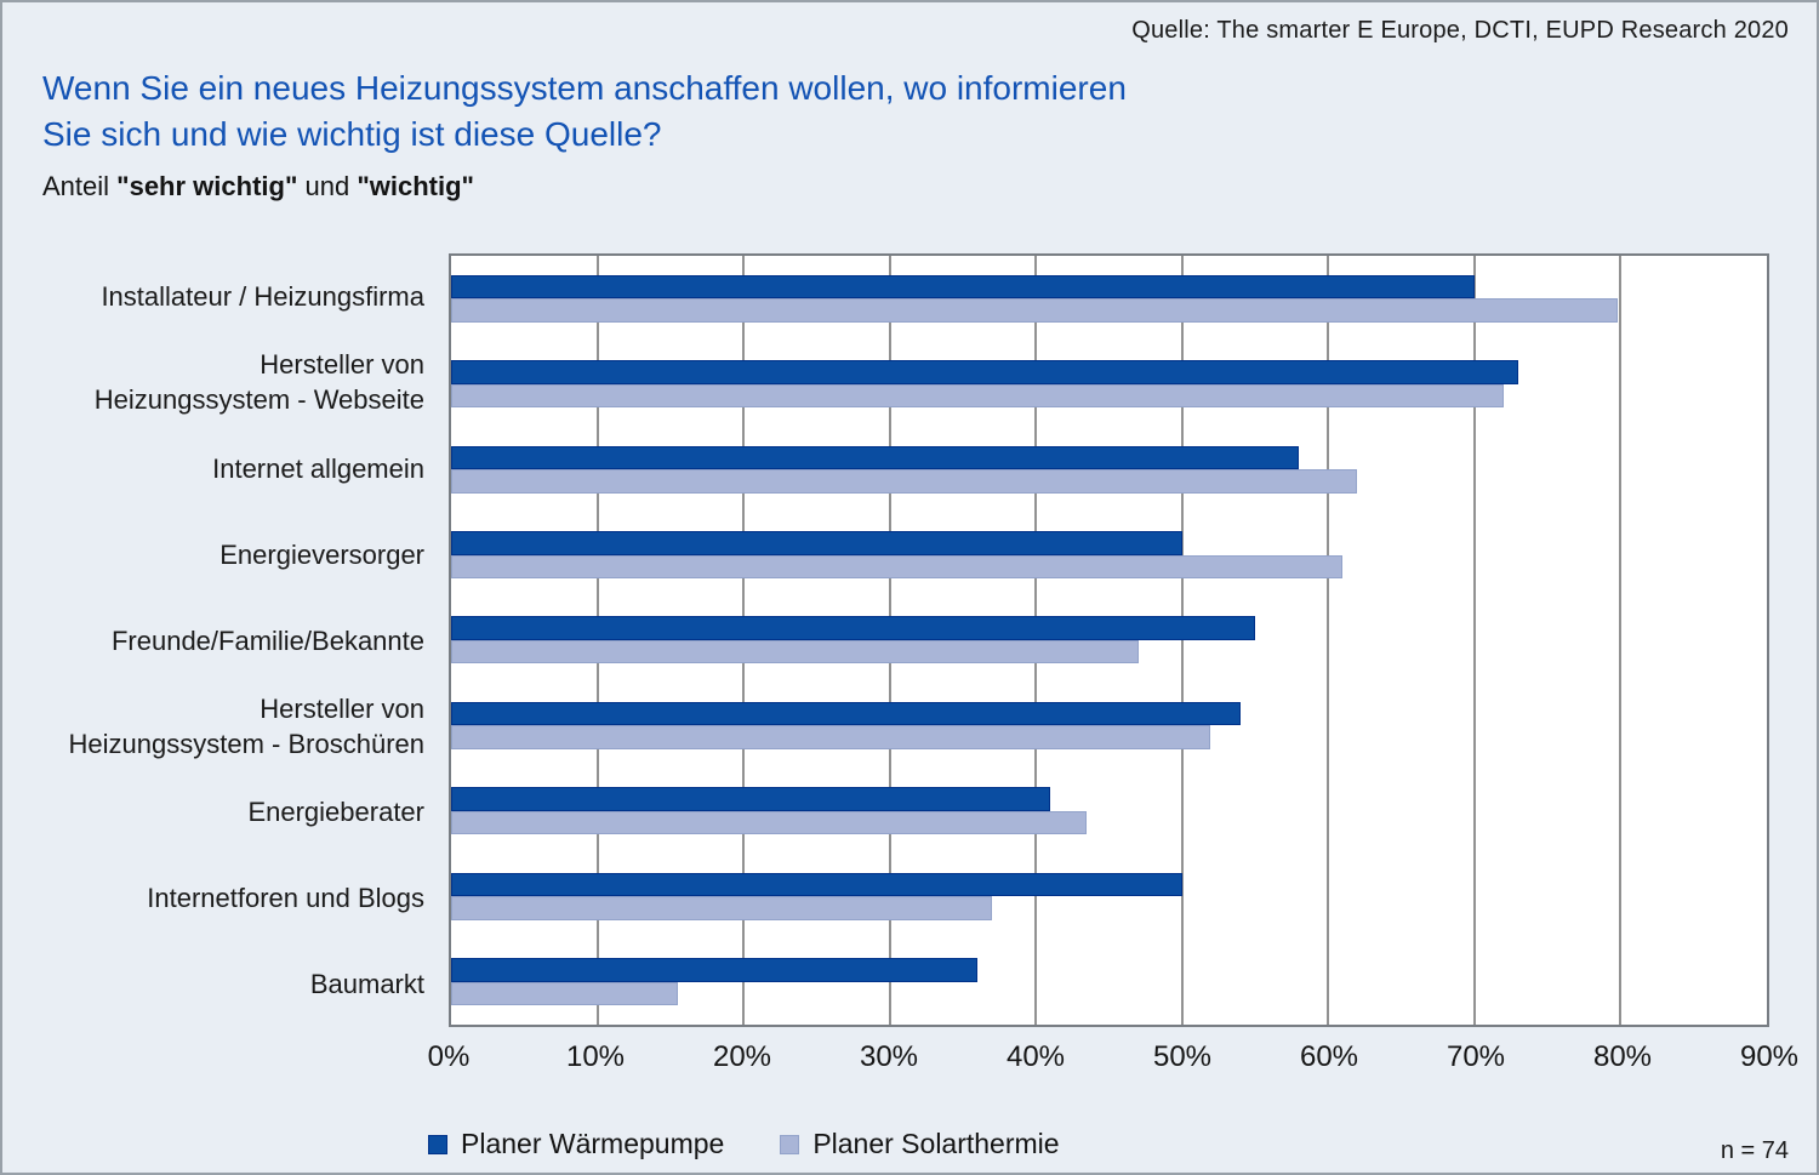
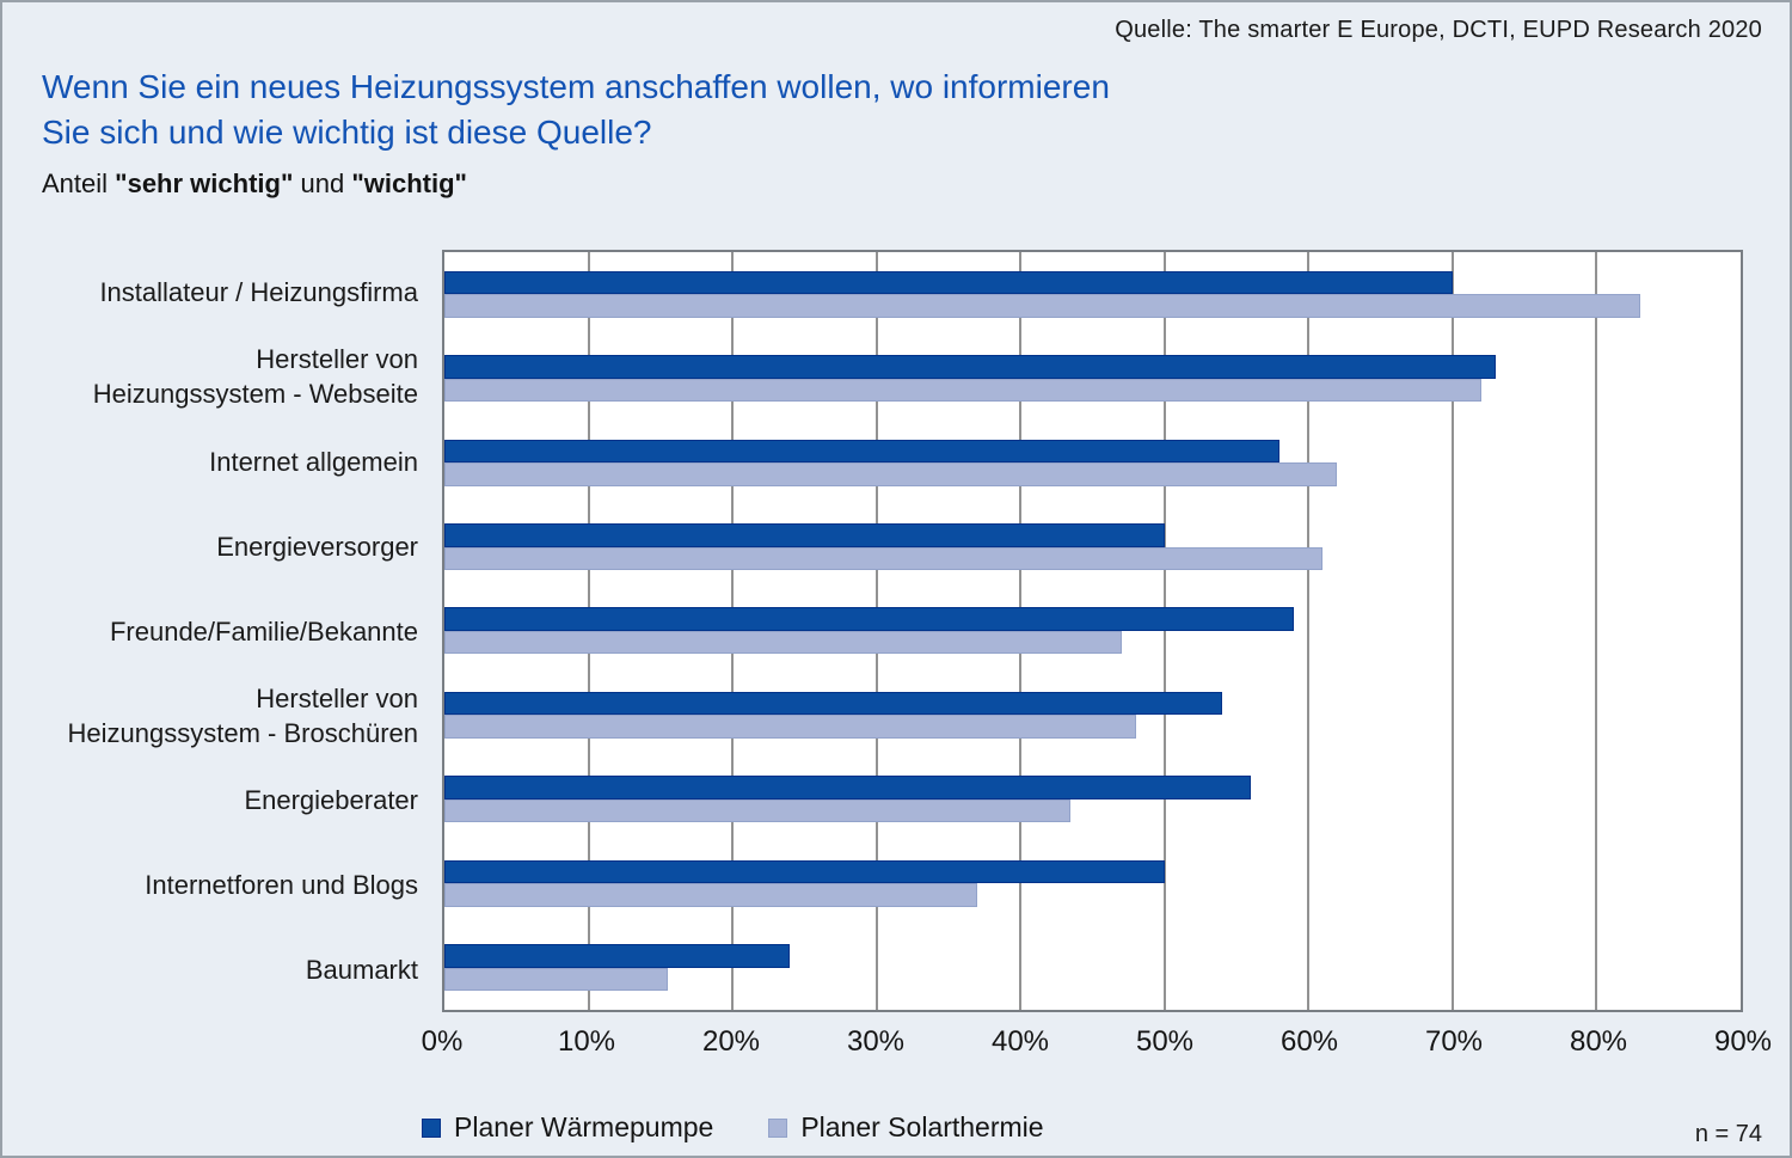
Planer Solarthermie/Installateur / Heizungsfirma: 79.8% -> 83.0%
Planer Wärmepumpe/Freunde/Familie/Bekannte: 55% -> 59%
Planer Solarthermie/Hersteller von Heizungssystem - Broschüren: 51.9% -> 48.0%
Planer Wärmepumpe/Energieberater: 41% -> 56%
Planer Wärmepumpe/Baumarkt: 36% -> 24%
